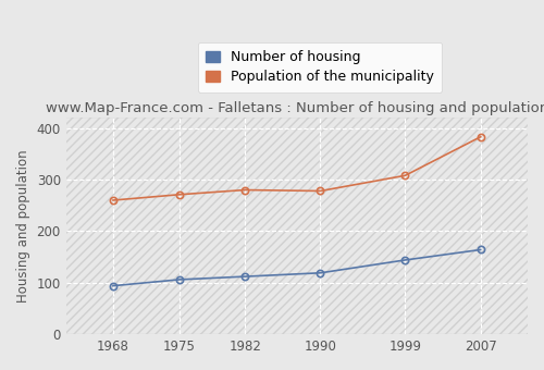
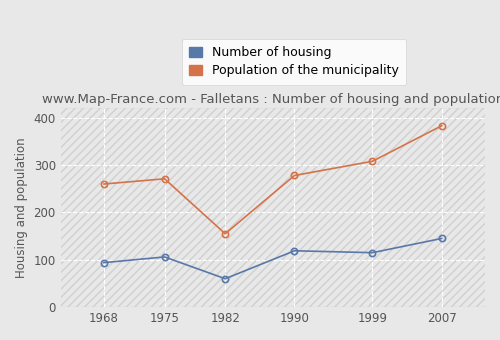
Number of housing/1982: 112 -> 60
Population of the municipality/1982: 280 -> 155
Number of housing/1999: 144 -> 115
Number of housing/2007: 164 -> 145
